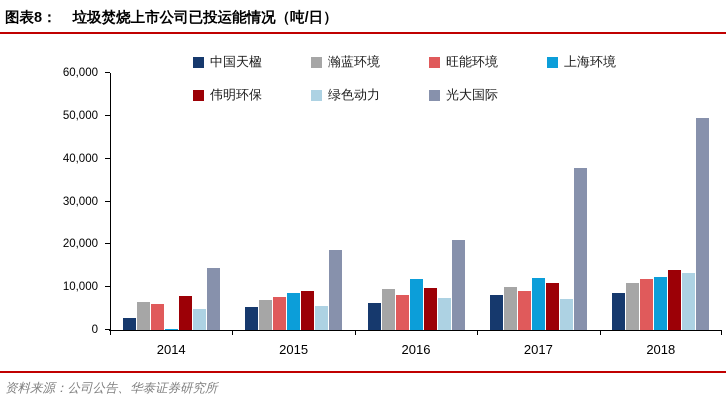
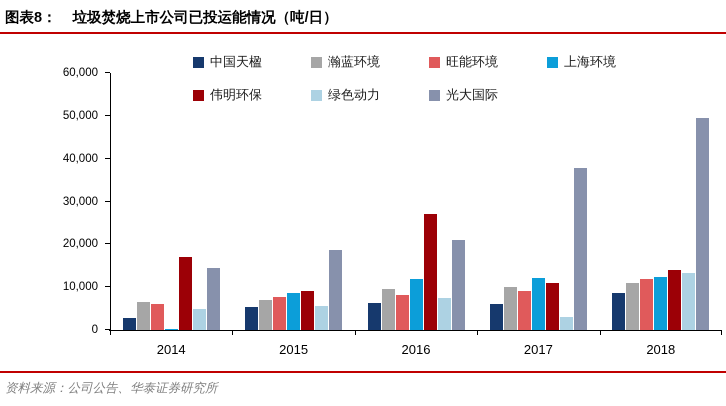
伟明环保/2014: 8000 -> 17000
伟明环保/2016: 10000 -> 27000
中国天楹/2017: 8000 -> 6000
绿色动力/2017: 7000 -> 3000
